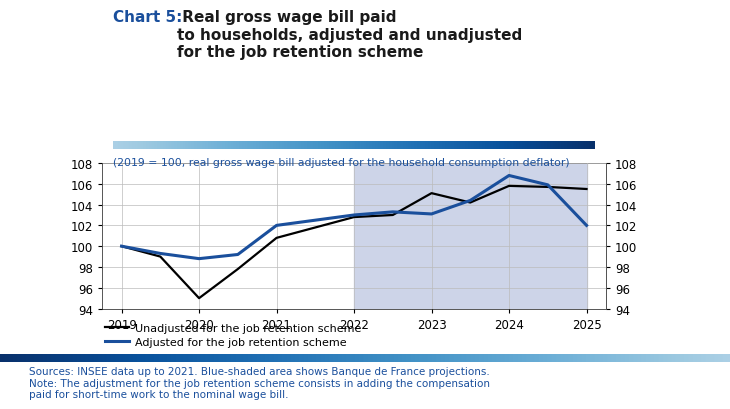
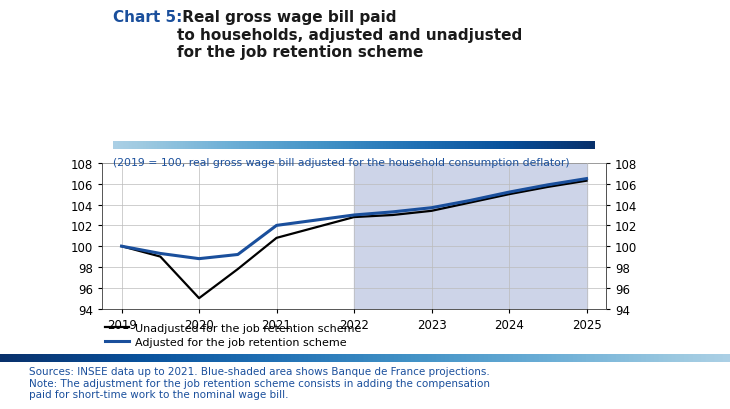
Unadjusted for the job retention scheme/2023: 105.1 -> 103.4
Adjusted for the job retention scheme/2023: 103.1 -> 103.7
Unadjusted for the job retention scheme/2024: 105.8 -> 105.0
Adjusted for the job retention scheme/2024: 106.8 -> 105.2
Unadjusted for the job retention scheme/2025: 105.5 -> 106.3
Adjusted for the job retention scheme/2025: 102.0 -> 106.5
